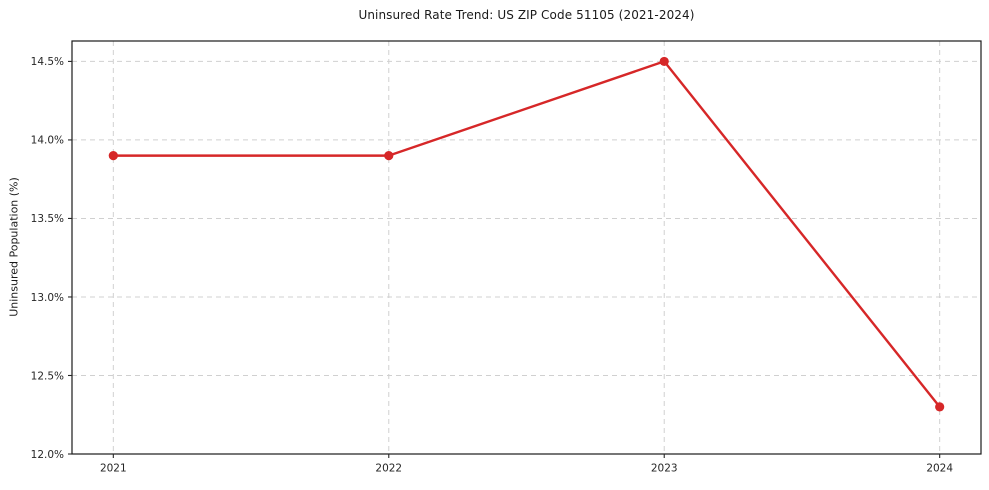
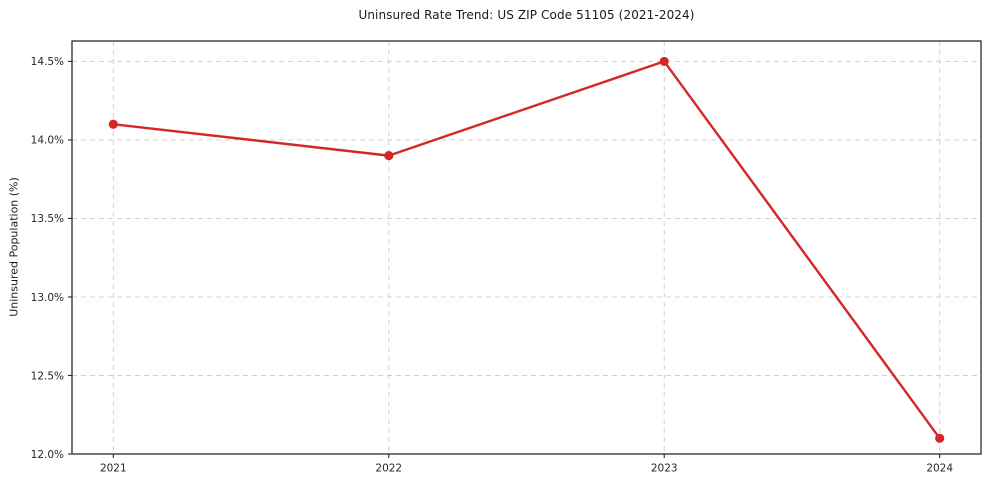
2021: 13.9% -> 14.1%
2024: 12.3% -> 12.1%
